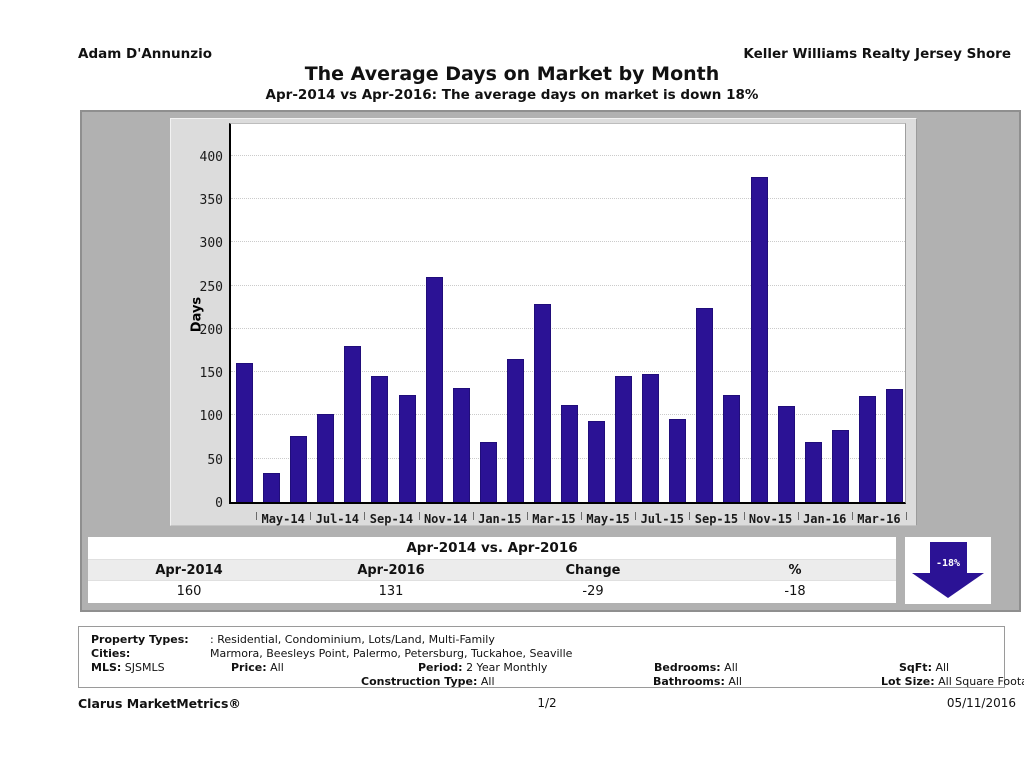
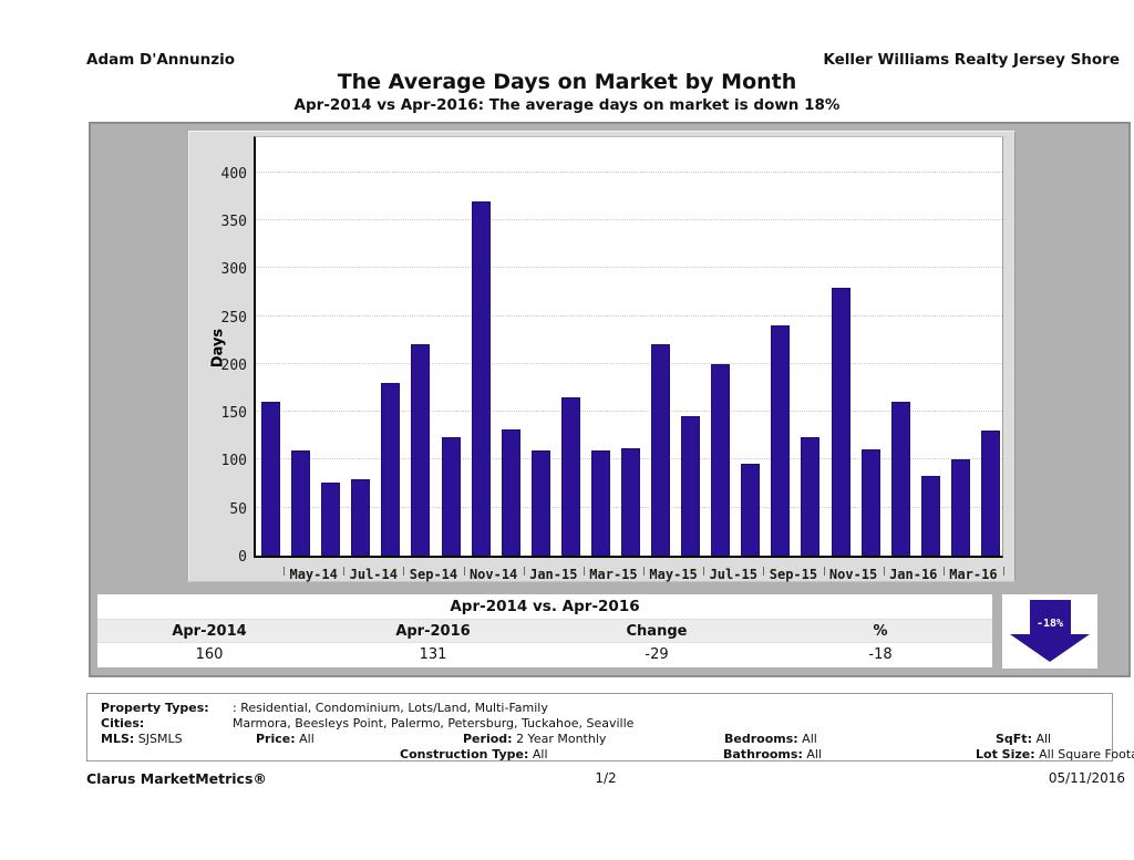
May-14: 30 -> 110
Jul-14: 100 -> 80
Sep-14: 150 -> 220
Nov-14: 260 -> 370
Jan-15: 70 -> 110
Mar-15: 230 -> 110
May-15: 90 -> 220
Jul-15: 150 -> 200
Sep-15: 220 -> 240
Nov-15: 380 -> 280
Jan-16: 70 -> 160
Mar-16: 120 -> 100
